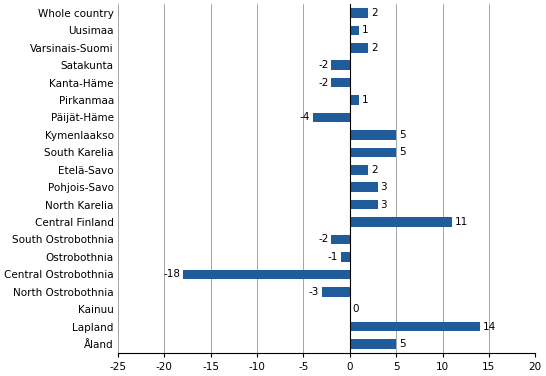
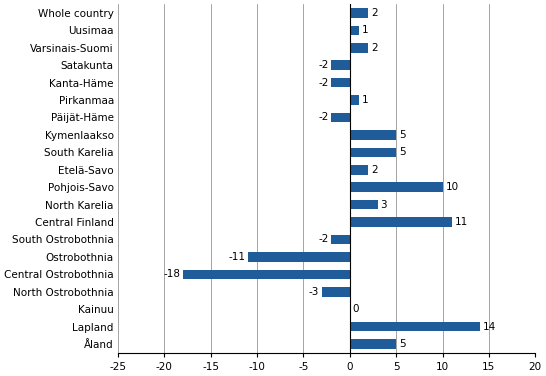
Päijät-Häme: -4 -> -2
Pohjois-Savo: 3 -> 10
Ostrobothnia: -1 -> -11
